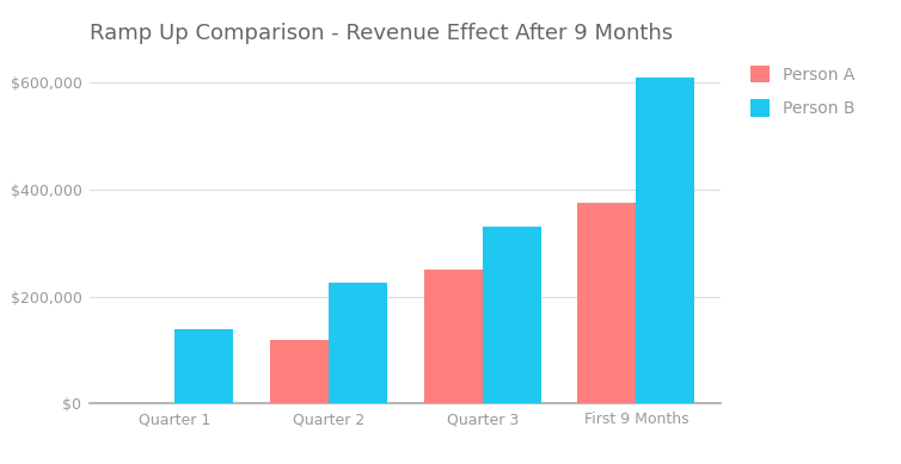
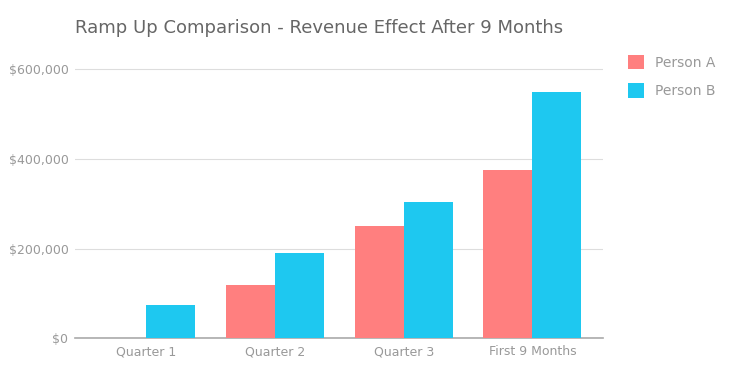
Person B/Quarter 1: $140,000 -> $75,000
Person B/Quarter 2: $225,000 -> $190,000
Person B/Quarter 3: $330,000 -> $305,000
Person B/First 9 Months: $610,000 -> $550,000
